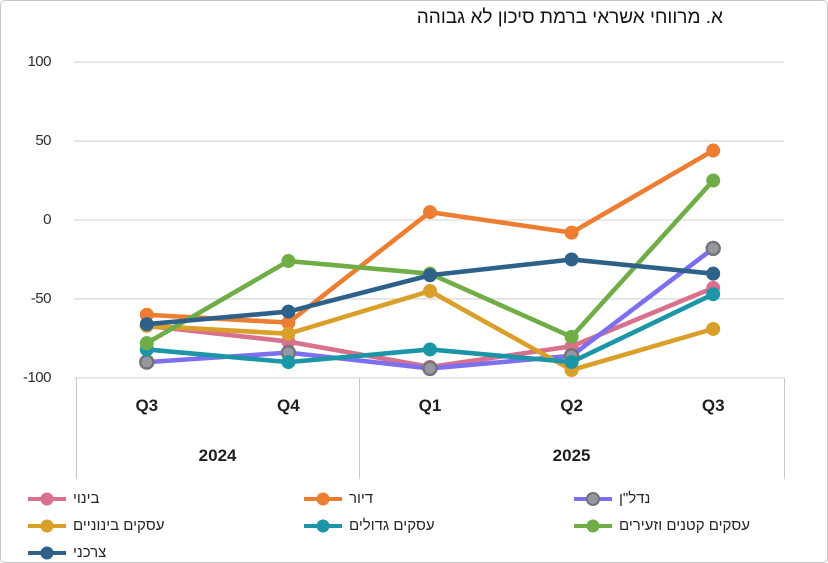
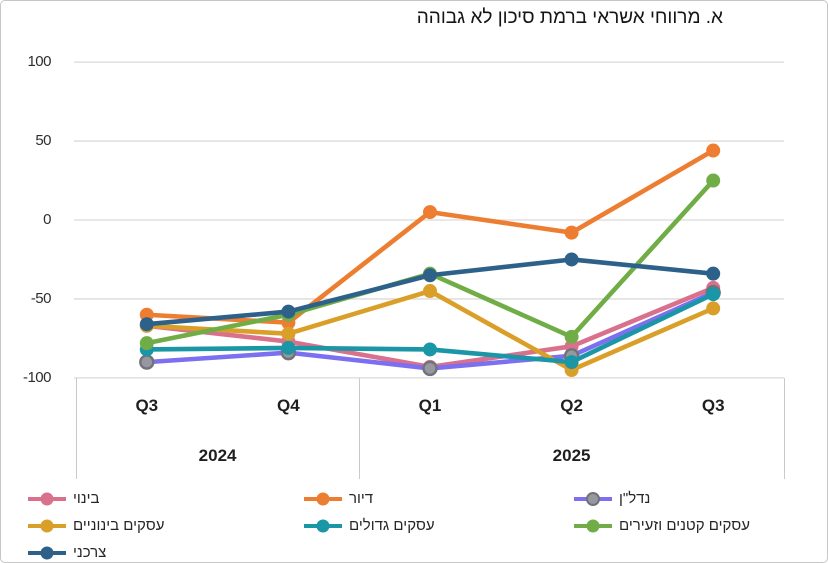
עסקים גדולים/Q4 2024: -90 -> -81
עסקים קטנים וזעירים/Q4 2024: -26 -> -60
נדל"ן/Q3 2025: -18 -> -46
עסקים בינוניים/Q3 2025: -69 -> -56
